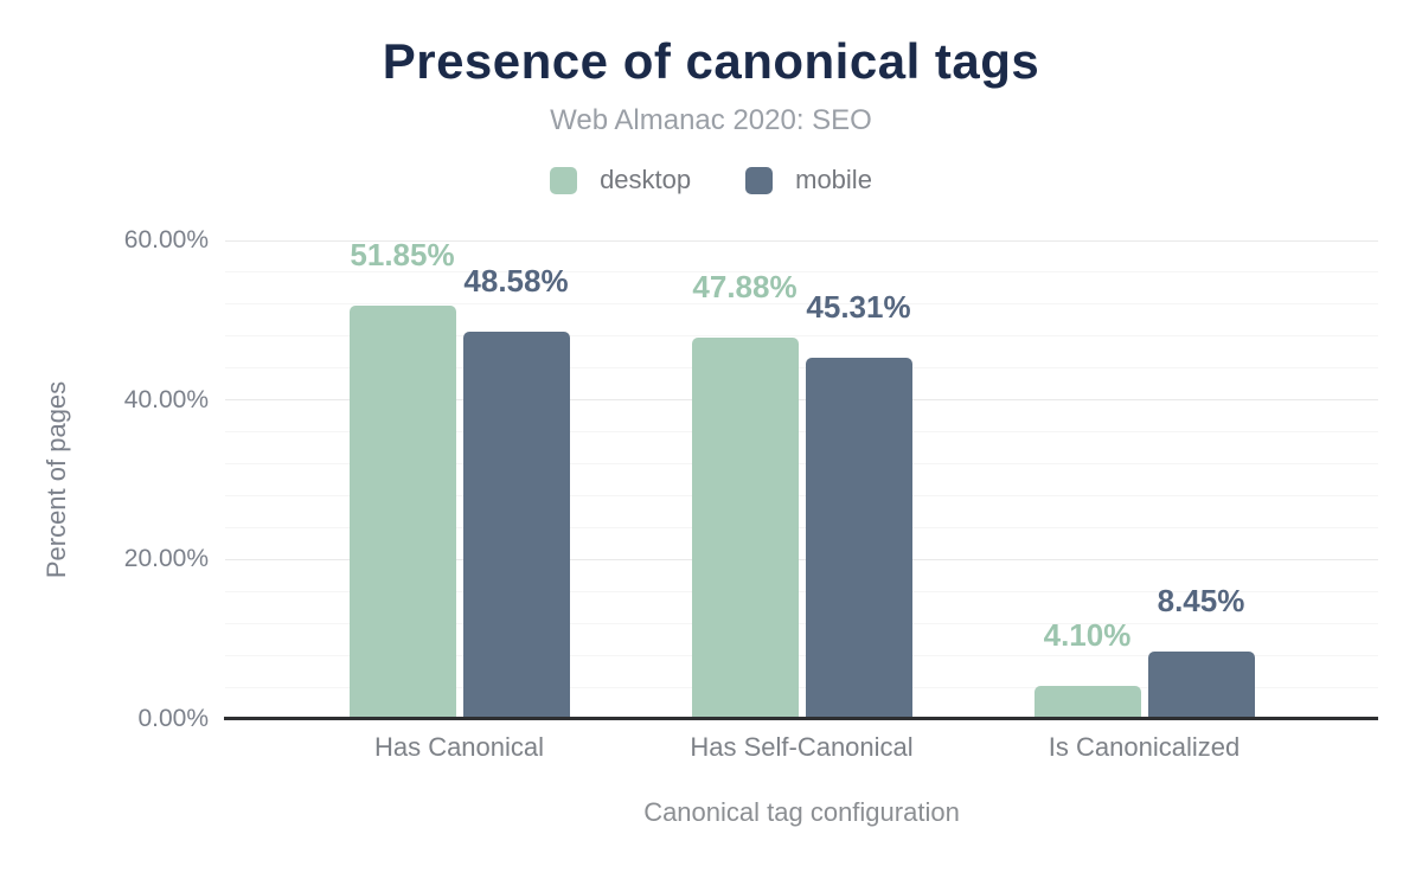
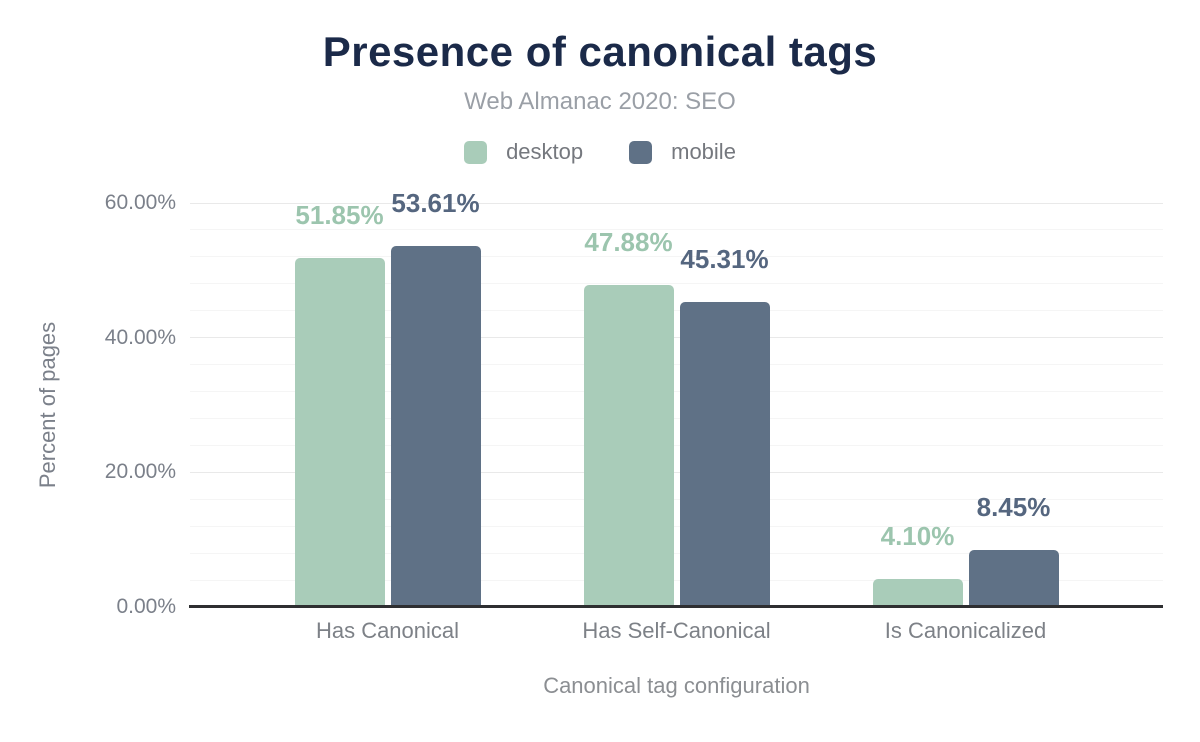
mobile/Has Canonical: 48.58% -> 53.61%
